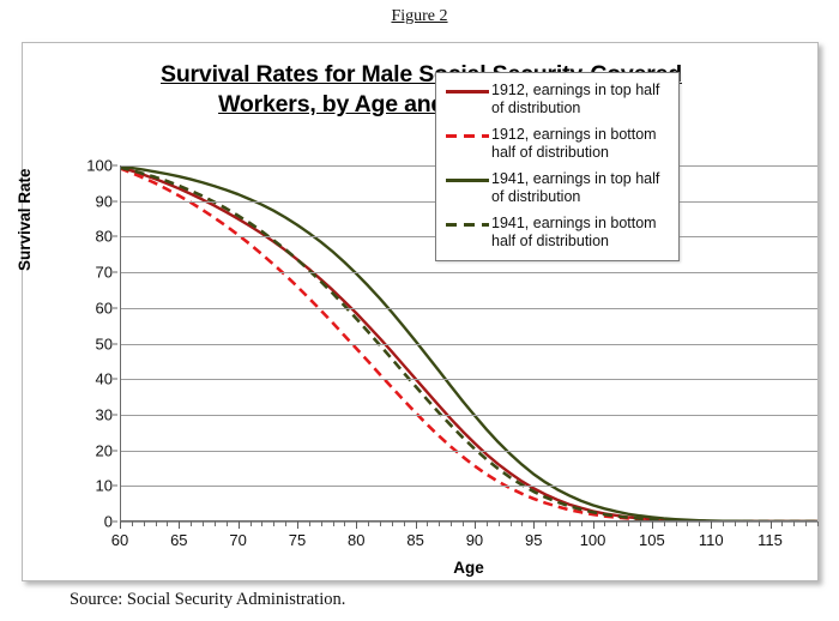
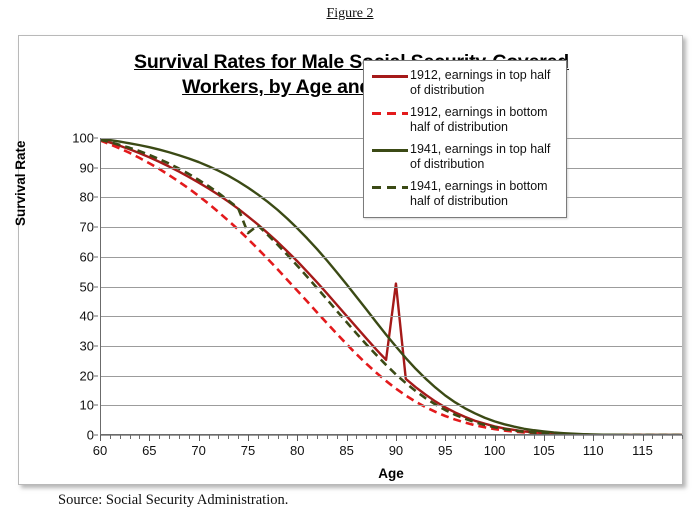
1941, earnings in bottom half of distribution/75: 74 -> 68
1912, earnings in top half of distribution/90: 22 -> 51
